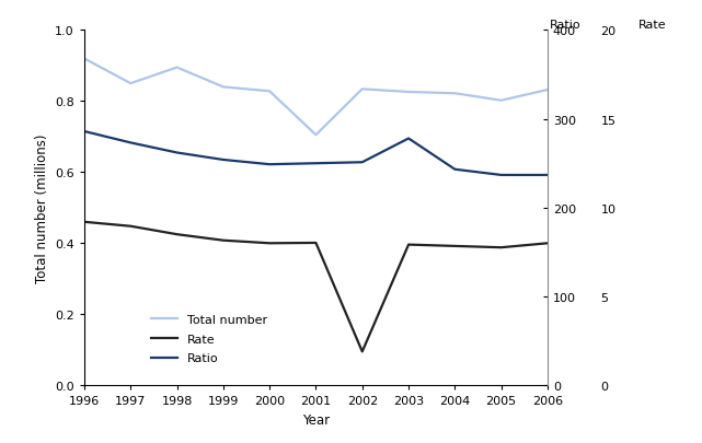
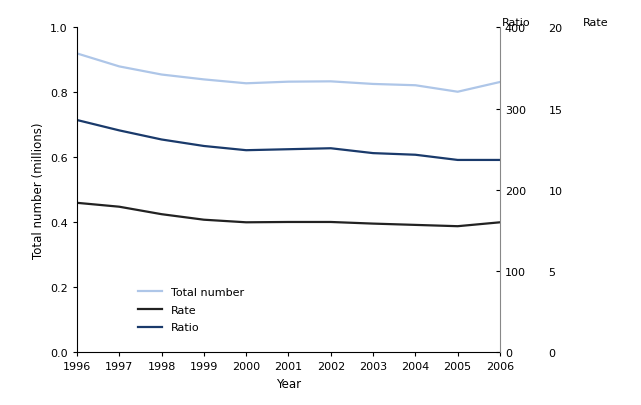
Total number/1997: 0.850 -> 0.880
Total number/1998: 0.895 -> 0.855
Total number/2001: 0.705 -> 0.833
Rate/2002: 0.095 -> 0.401
Ratio/2003: 0.695 -> 0.613
